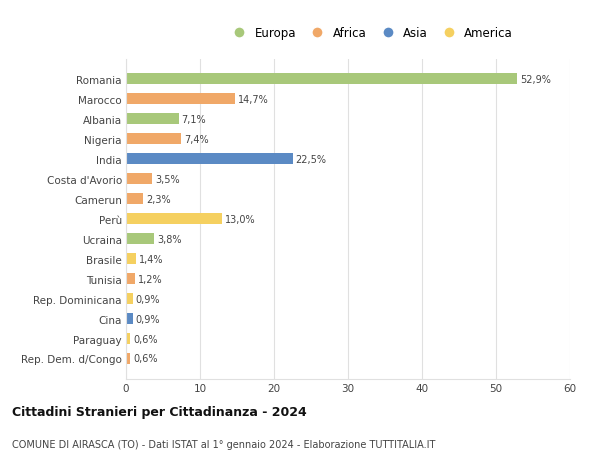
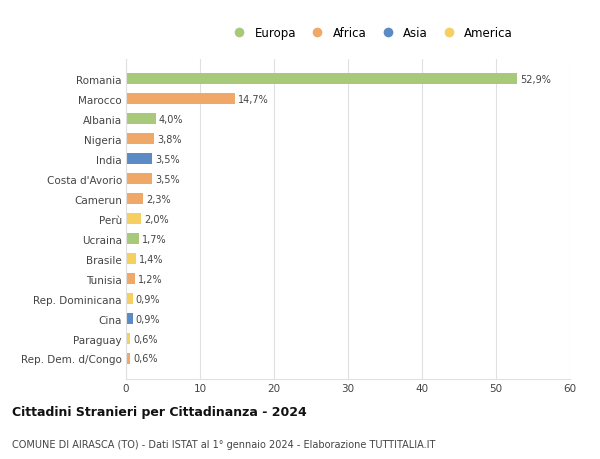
Albania: 7,1% -> 4,0%
Nigeria: 7,4% -> 3,8%
India: 22,5% -> 3,5%
Perù: 13,0% -> 2,0%
Ucraina: 3,8% -> 1,7%
